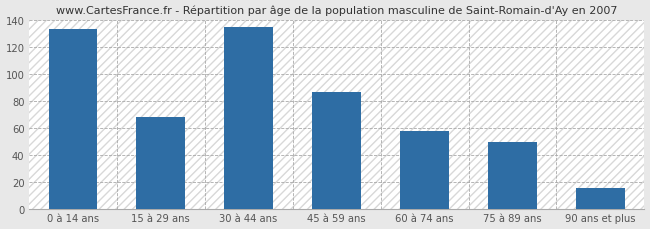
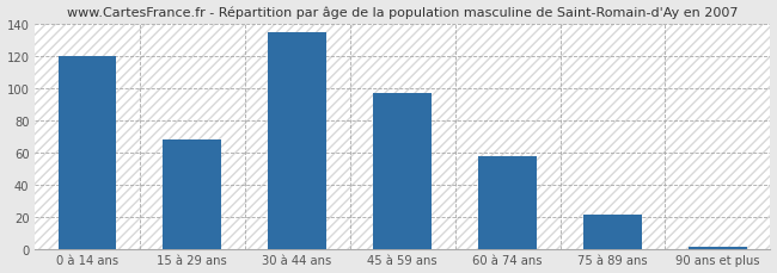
0 à 14 ans: 133 -> 120
45 à 59 ans: 87 -> 97
75 à 89 ans: 50 -> 22
90 ans et plus: 16 -> 2
